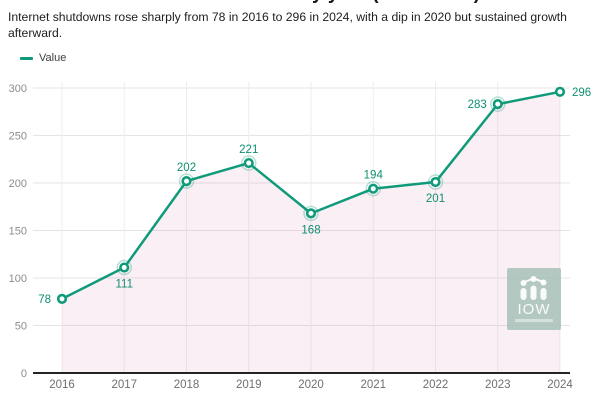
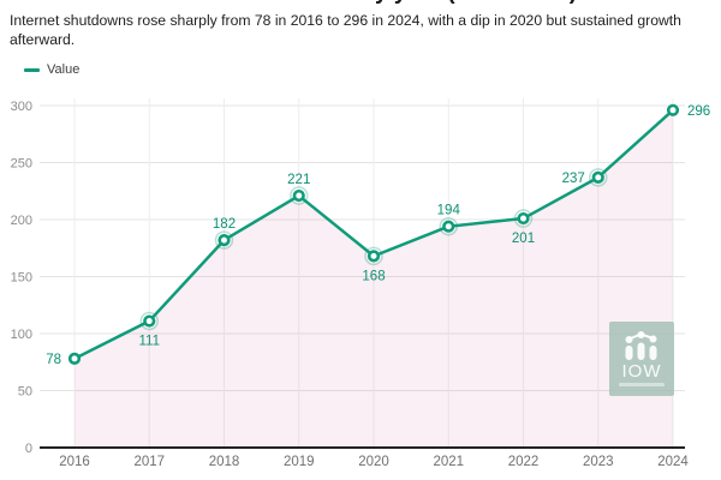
2018: 202 -> 182
2023: 283 -> 237
